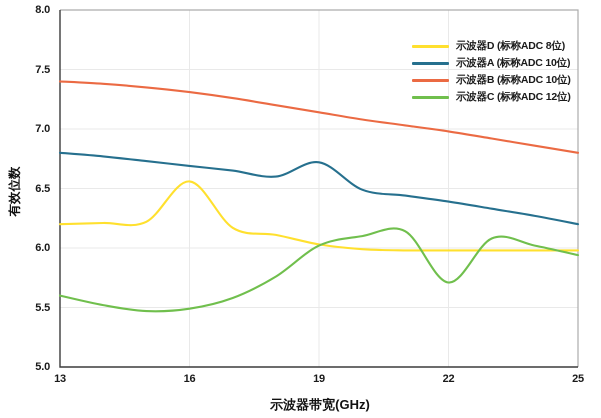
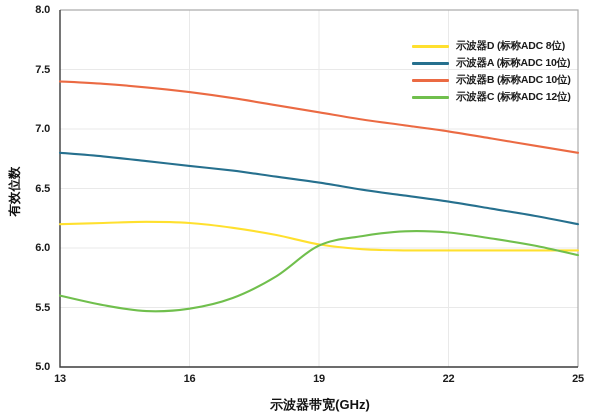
示波器D (标称ADC 8位)/16: 6.56 -> 6.21
示波器A (标称ADC 10位)/19: 6.72 -> 6.55
示波器C (标称ADC 12位)/22: 5.71 -> 6.13
